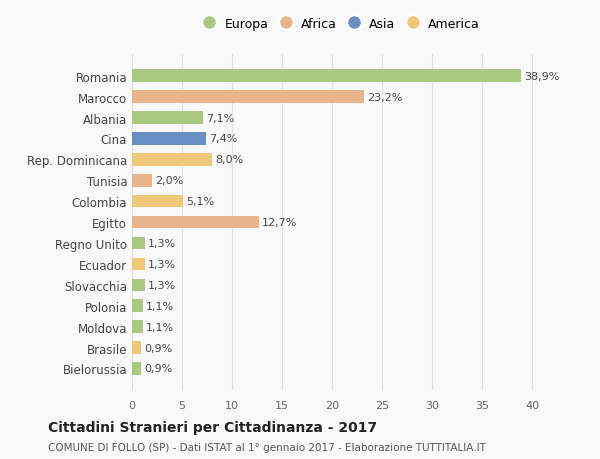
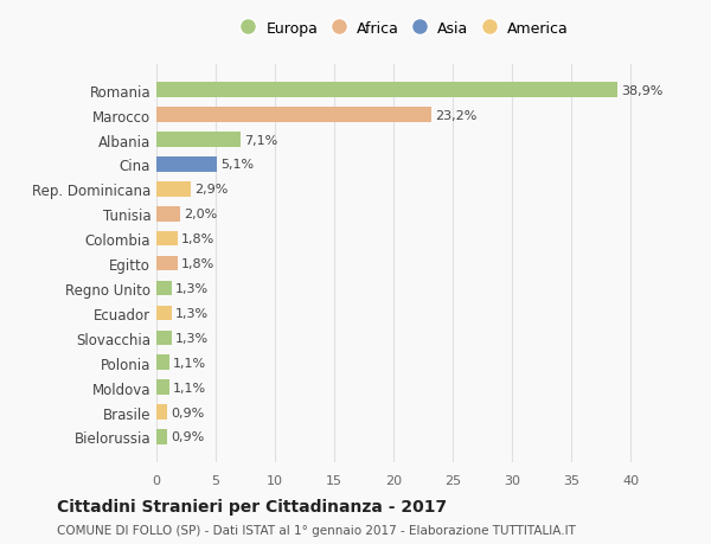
Cina: 7,4% -> 5,1%
Rep. Dominicana: 8,0% -> 2,9%
Colombia: 5,1% -> 1,8%
Egitto: 12,7% -> 1,8%
